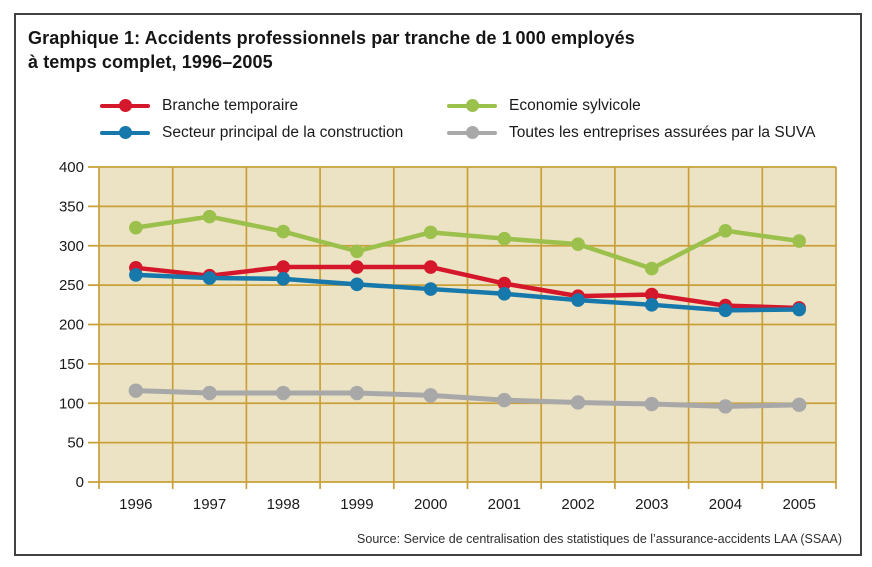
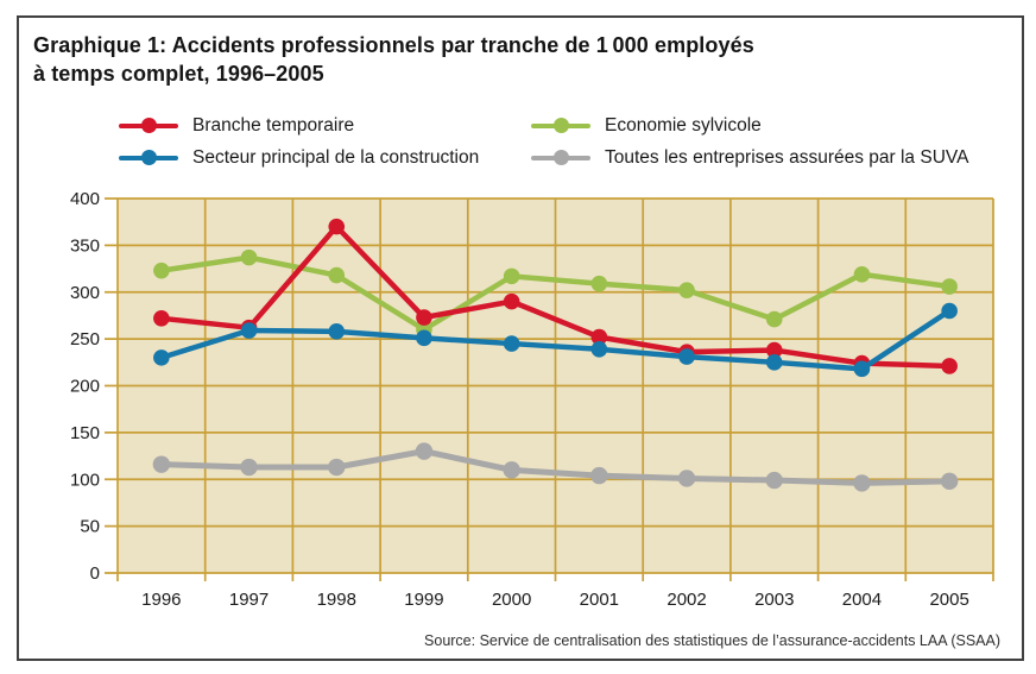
Secteur principal de la construction/1996: 260 -> 230
Branche temporaire/1998: 270 -> 370
Economie sylvicole/1999: 290 -> 260
Toutes les entreprises assurées par la SUVA/1999: 110 -> 130
Branche temporaire/2000: 270 -> 290
Secteur principal de la construction/2005: 220 -> 280
